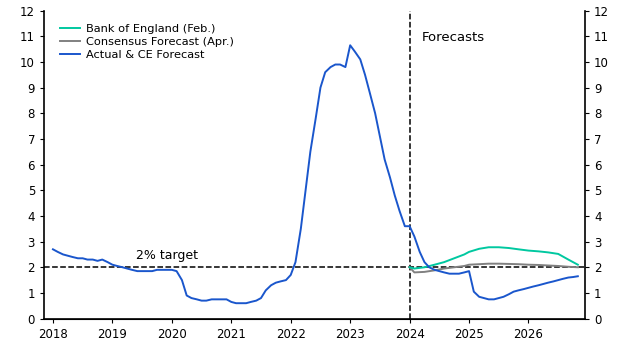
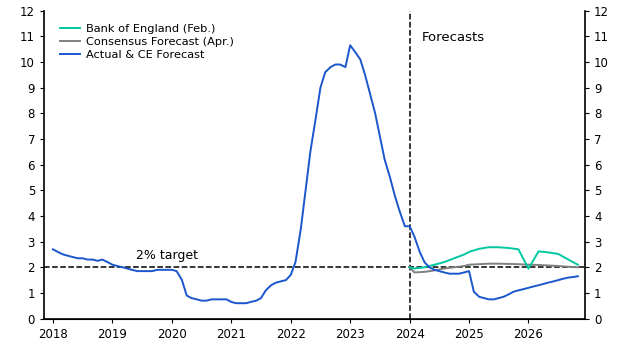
Bank of England (Feb.)/2026: 2.65 -> 1.95
